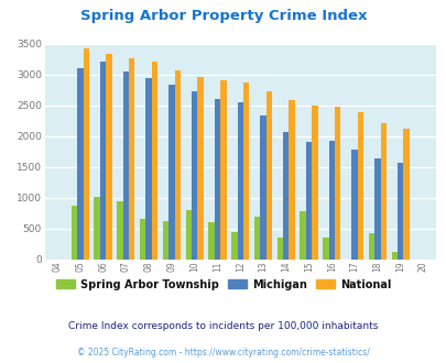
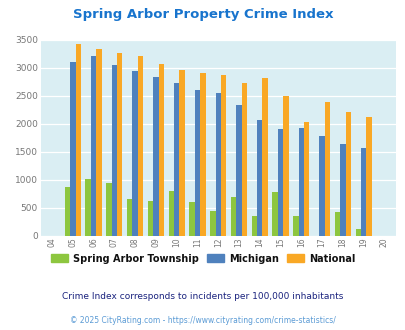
National/14: 2580 -> 2820
National/16: 2470 -> 2040
